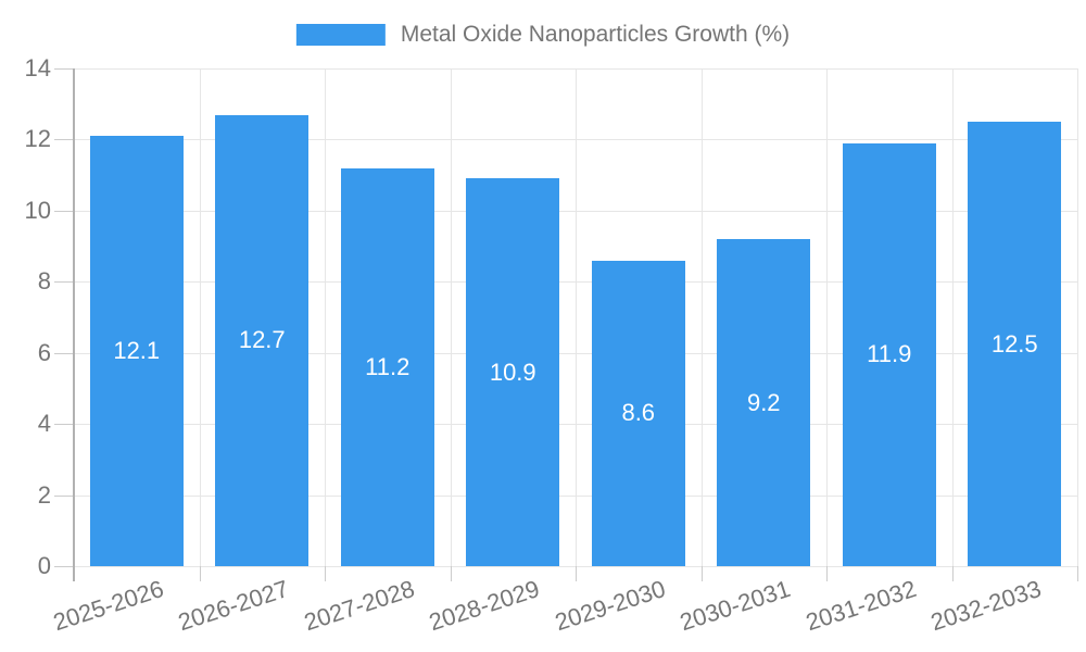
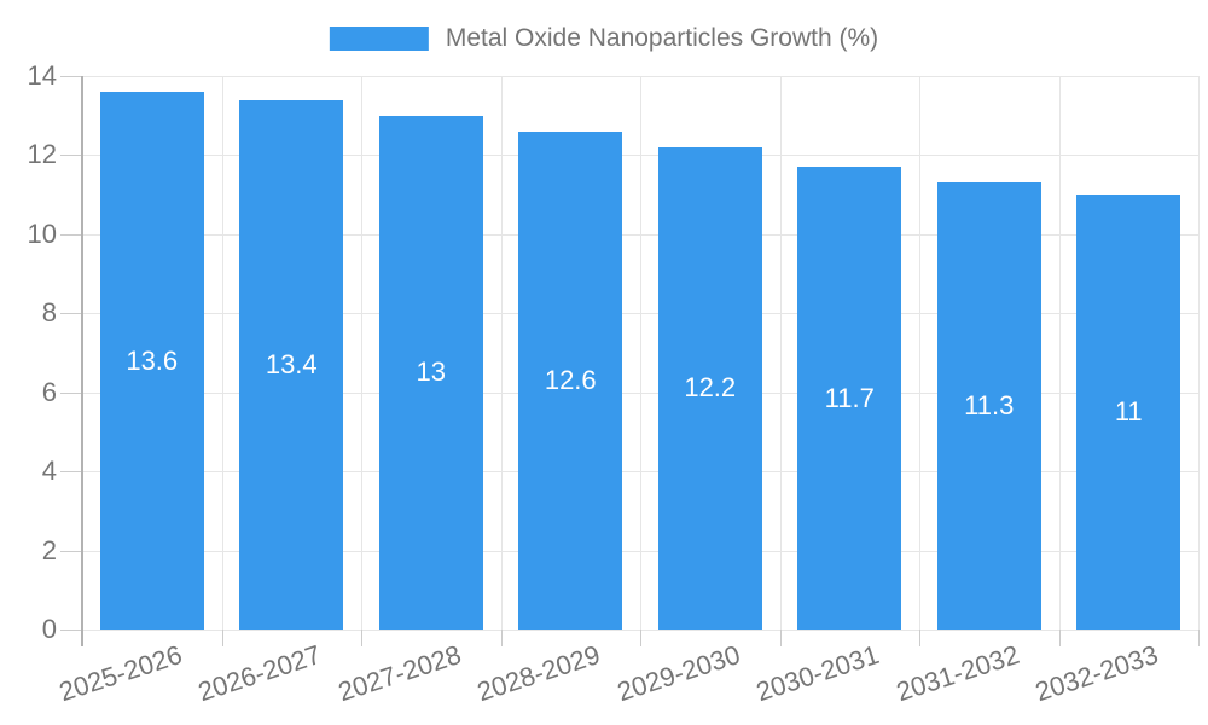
2025-2026: 12.1 -> 13.6
2026-2027: 12.7 -> 13.4
2027-2028: 11.2 -> 13
2028-2029: 10.9 -> 12.6
2029-2030: 8.6 -> 12.2
2030-2031: 9.2 -> 11.7
2031-2032: 11.9 -> 11.3
2032-2033: 12.5 -> 11
